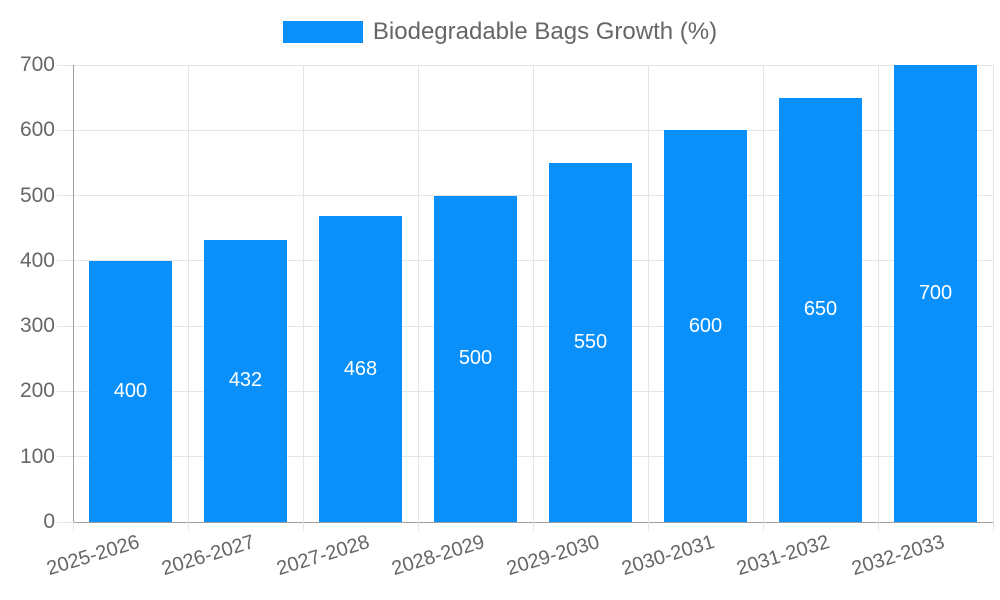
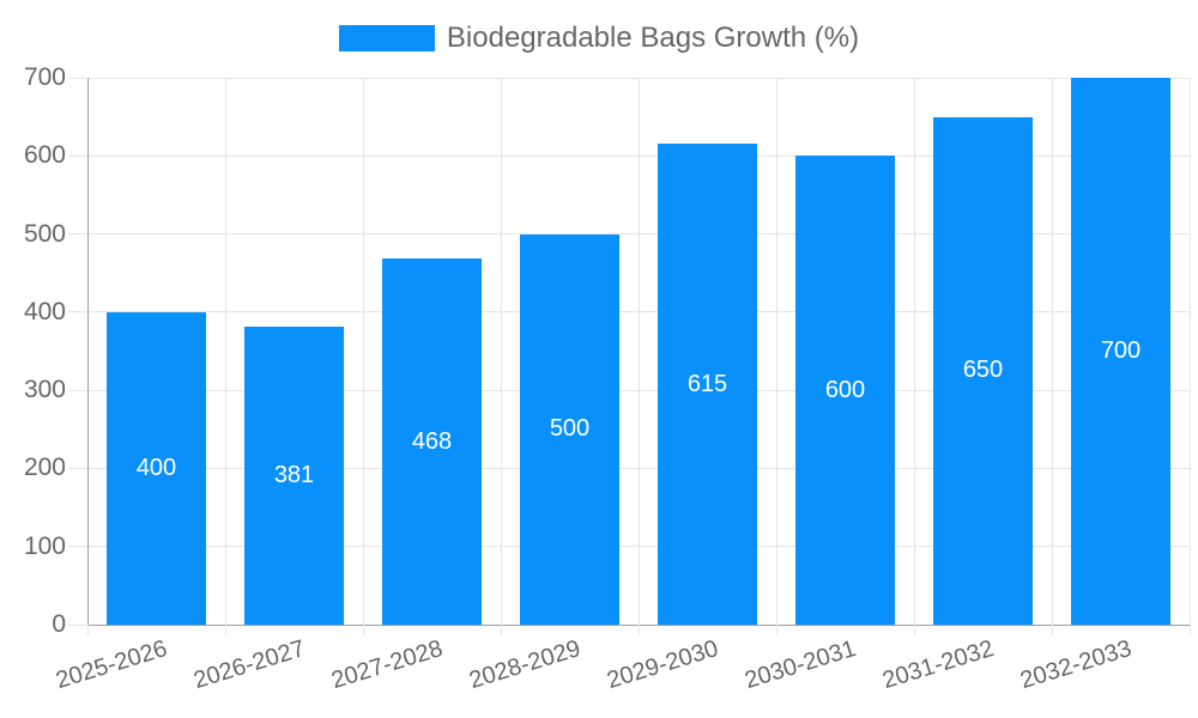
2026-2027: 432 -> 381
2029-2030: 550 -> 615
